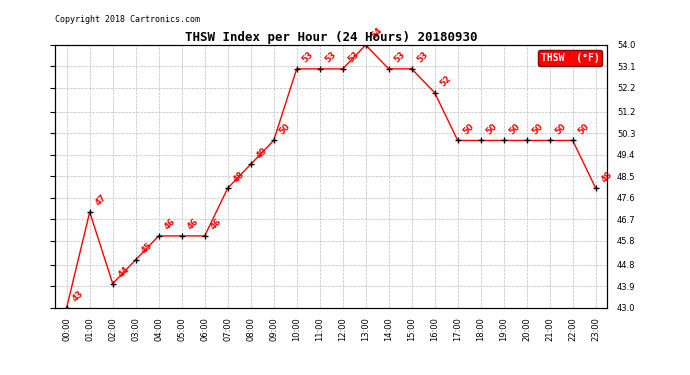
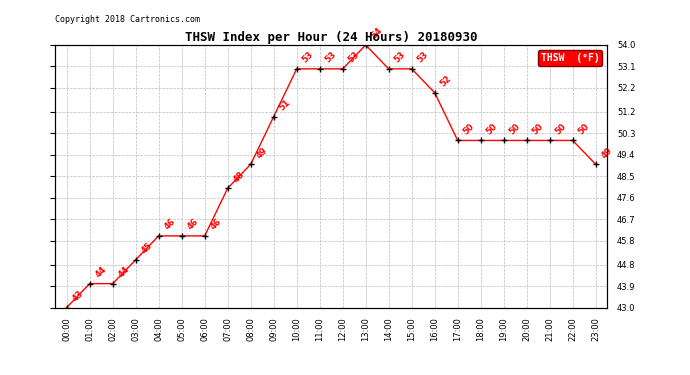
01:00: 47 -> 44
09:00: 50 -> 51
23:00: 48 -> 49
